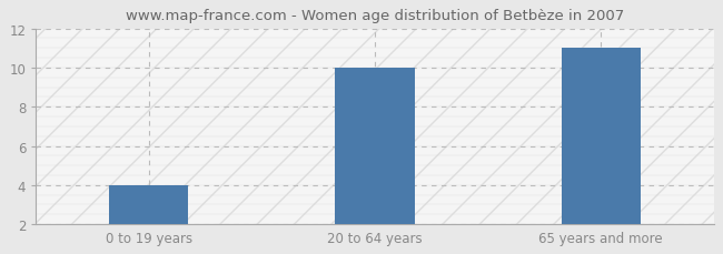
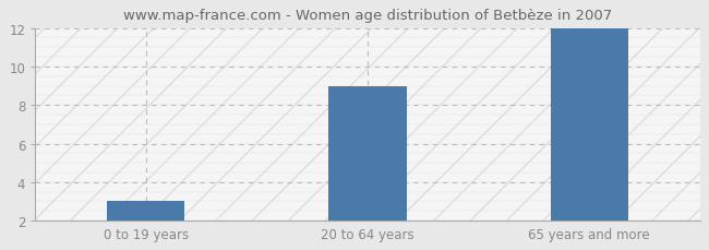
0 to 19 years: 4 -> 3
20 to 64 years: 10 -> 9
65 years and more: 11 -> 12
